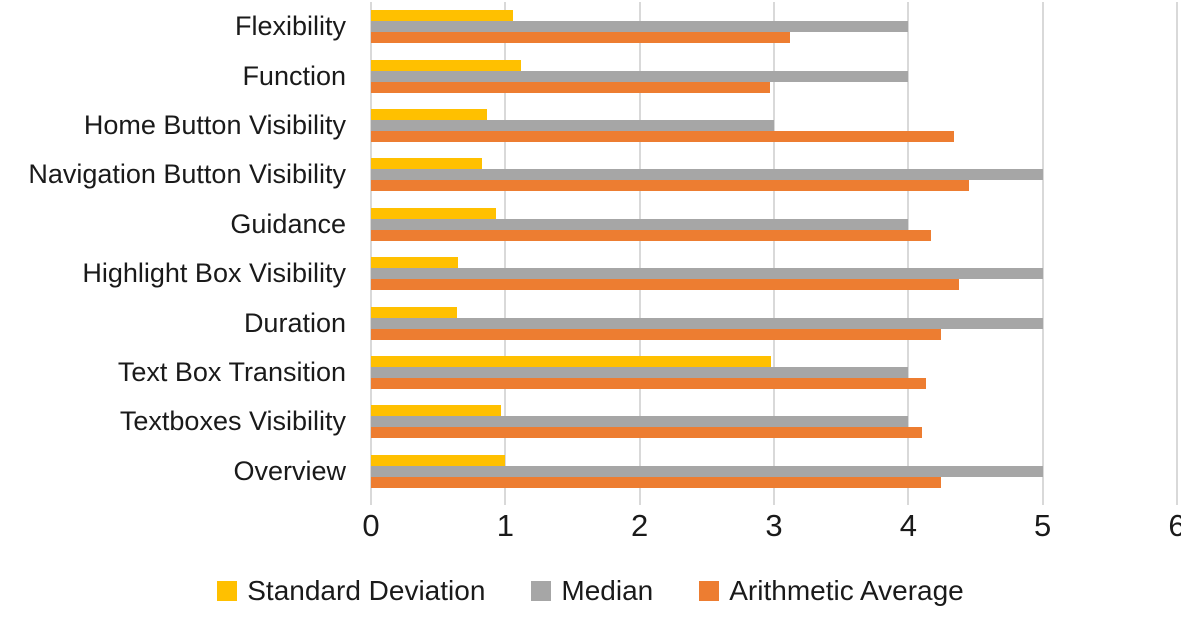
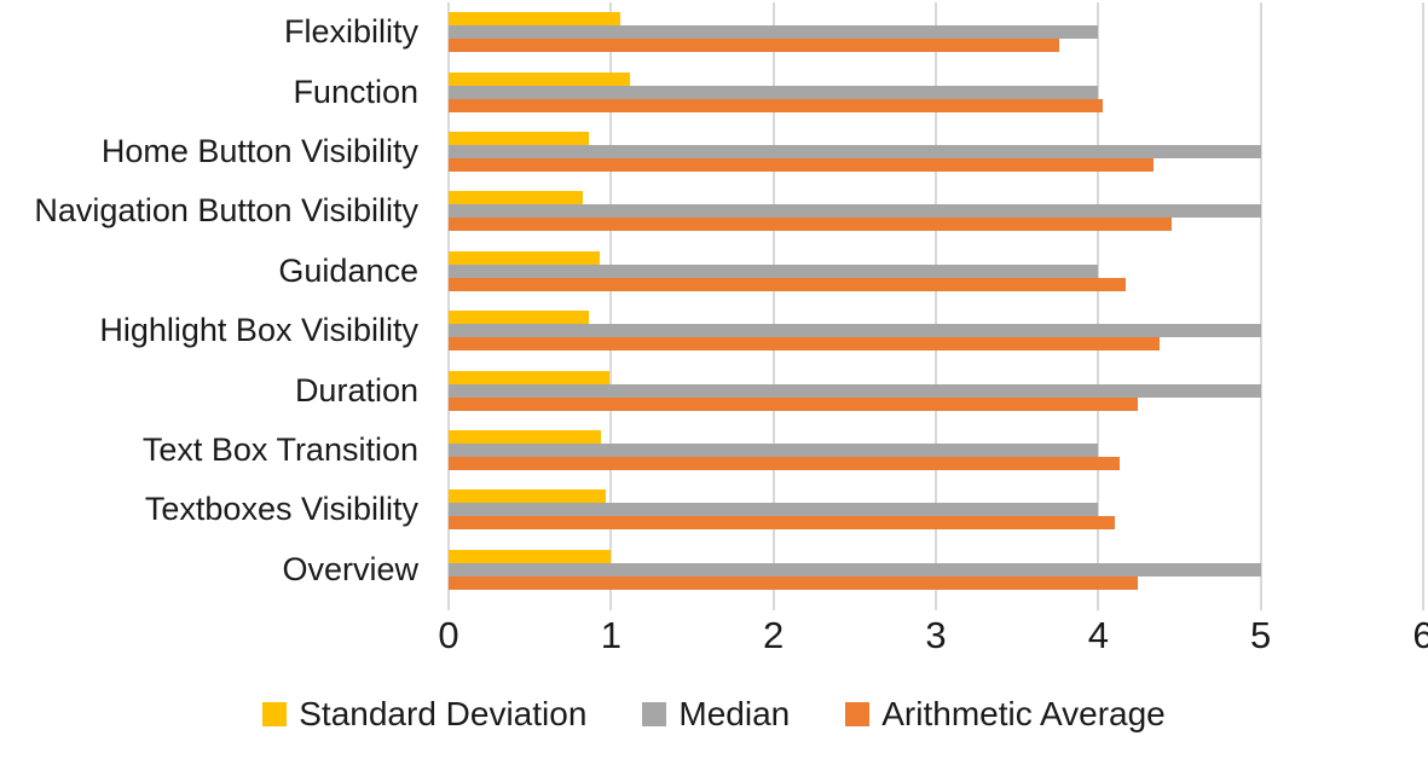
Arithmetic Average/Flexibility: 3.12 -> 3.76
Arithmetic Average/Function: 2.97 -> 4.03
Median/Home Button Visibility: 3 -> 5
Standard Deviation/Highlight Box Visibility: 0.65 -> 0.86
Standard Deviation/Duration: 0.64 -> 0.99
Standard Deviation/Text Box Transition: 2.98 -> 0.94
